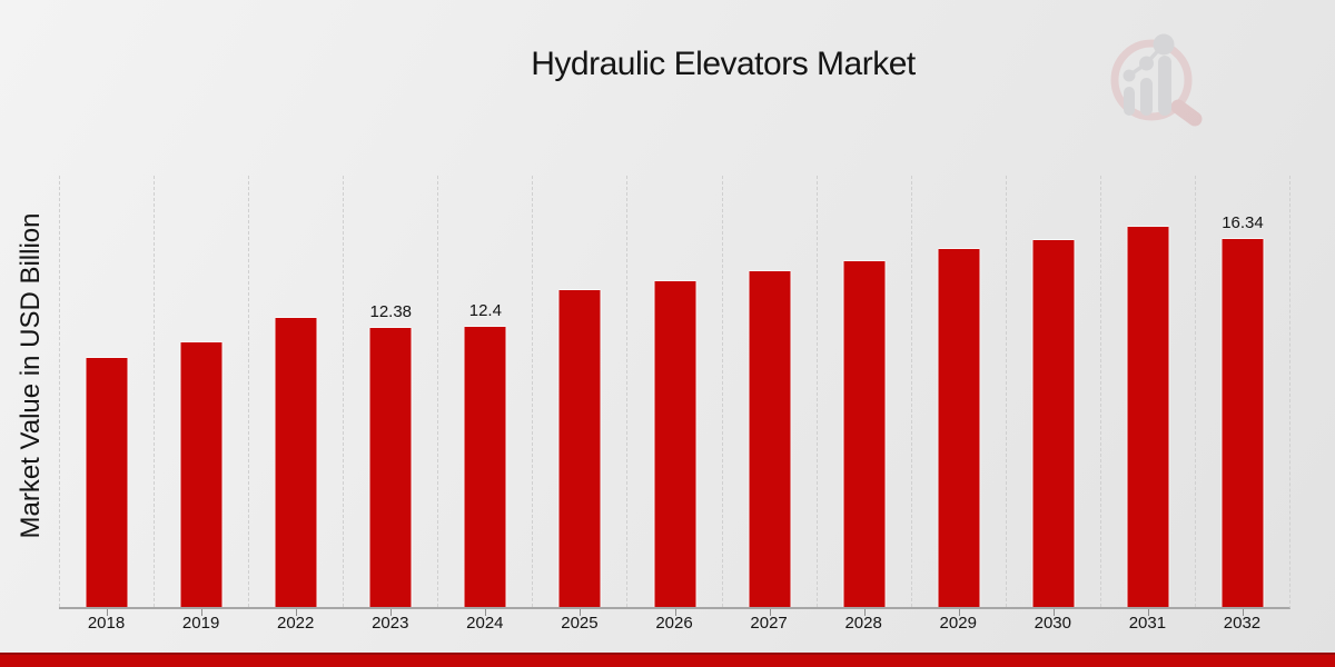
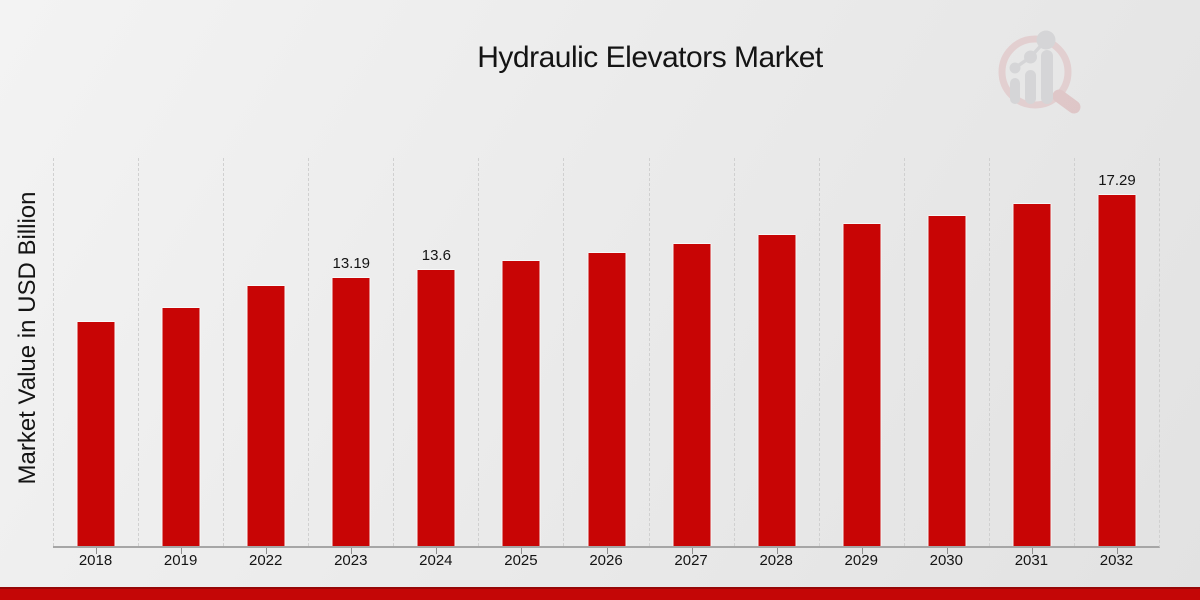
2023: 12.38 -> 13.19
2024: 12.4 -> 13.6
2032: 16.34 -> 17.29
